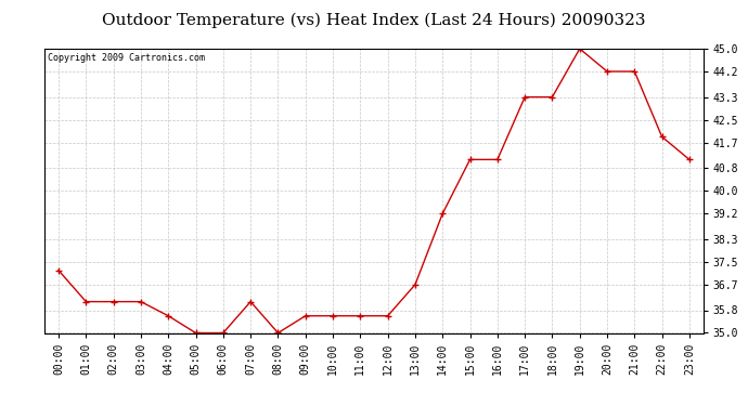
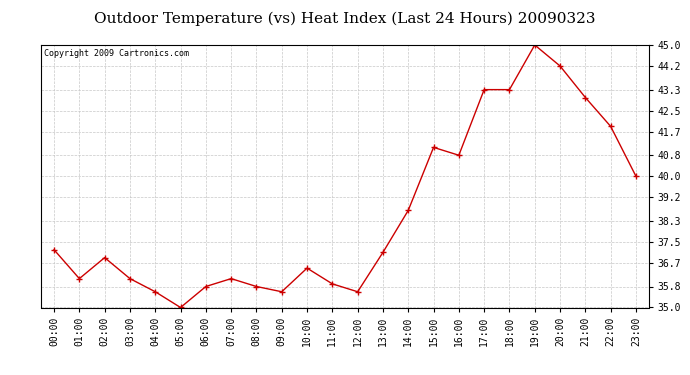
02:00: 36.1 -> 36.9
06:00: 35.0 -> 35.8
08:00: 35.0 -> 35.8
10:00: 35.6 -> 36.5
11:00: 35.6 -> 35.9
13:00: 36.7 -> 37.1
14:00: 39.2 -> 38.7
16:00: 41.1 -> 40.8
21:00: 44.2 -> 43.0
23:00: 41.1 -> 40.0
